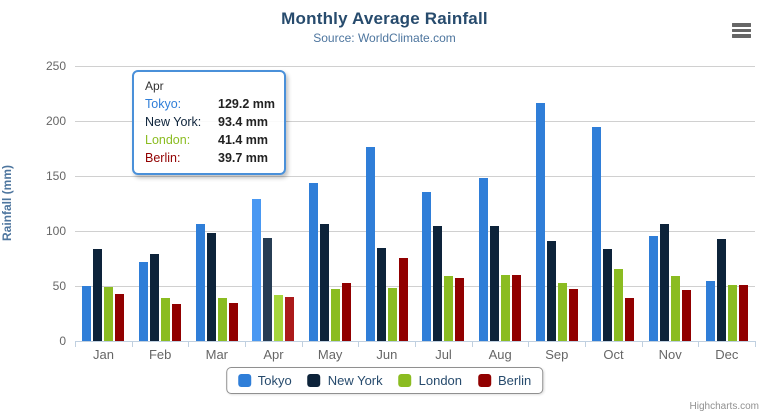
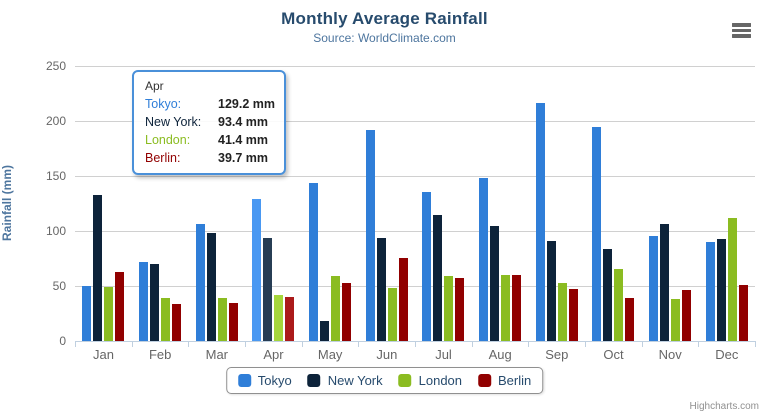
New York/Jan: 84 -> 133
Berlin/Jan: 42 -> 63
New York/Feb: 79 -> 70
New York/May: 106 -> 18
London/May: 47 -> 59
Tokyo/Jun: 176 -> 192
New York/Jun: 84 -> 94
New York/Jul: 105 -> 115
London/Nov: 59 -> 38
Tokyo/Dec: 54 -> 90
London/Dec: 51 -> 112
